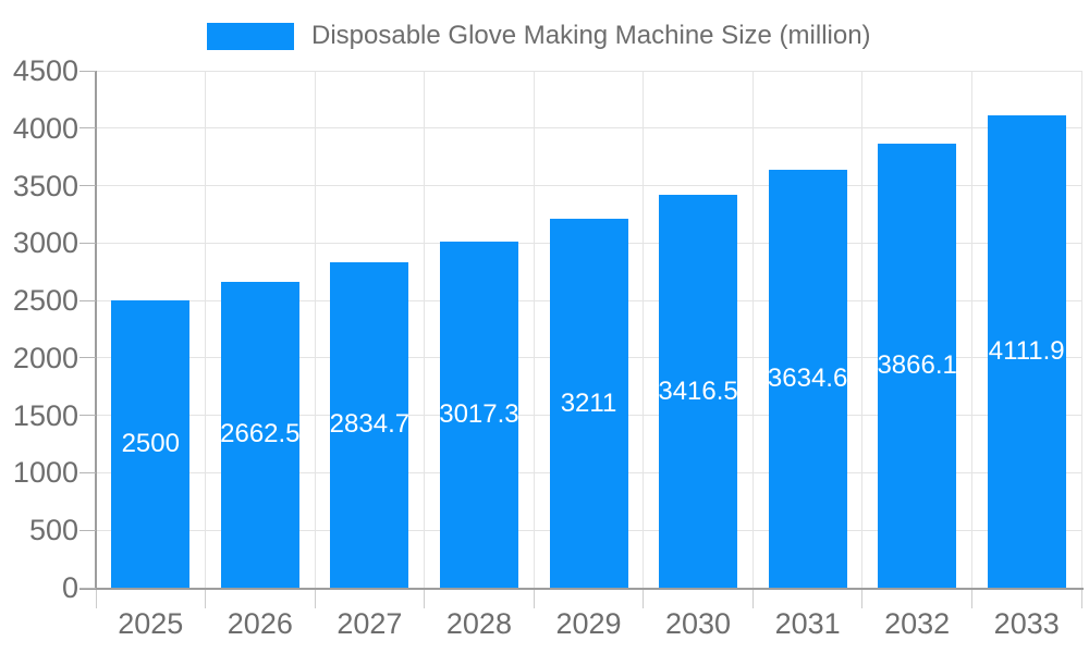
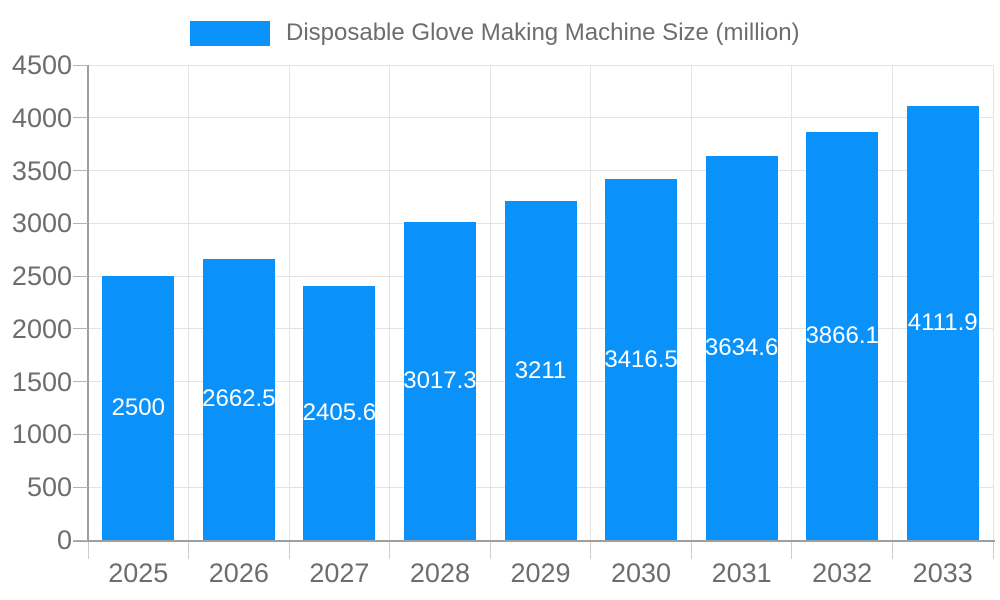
2027: 2834.7 -> 2405.6
